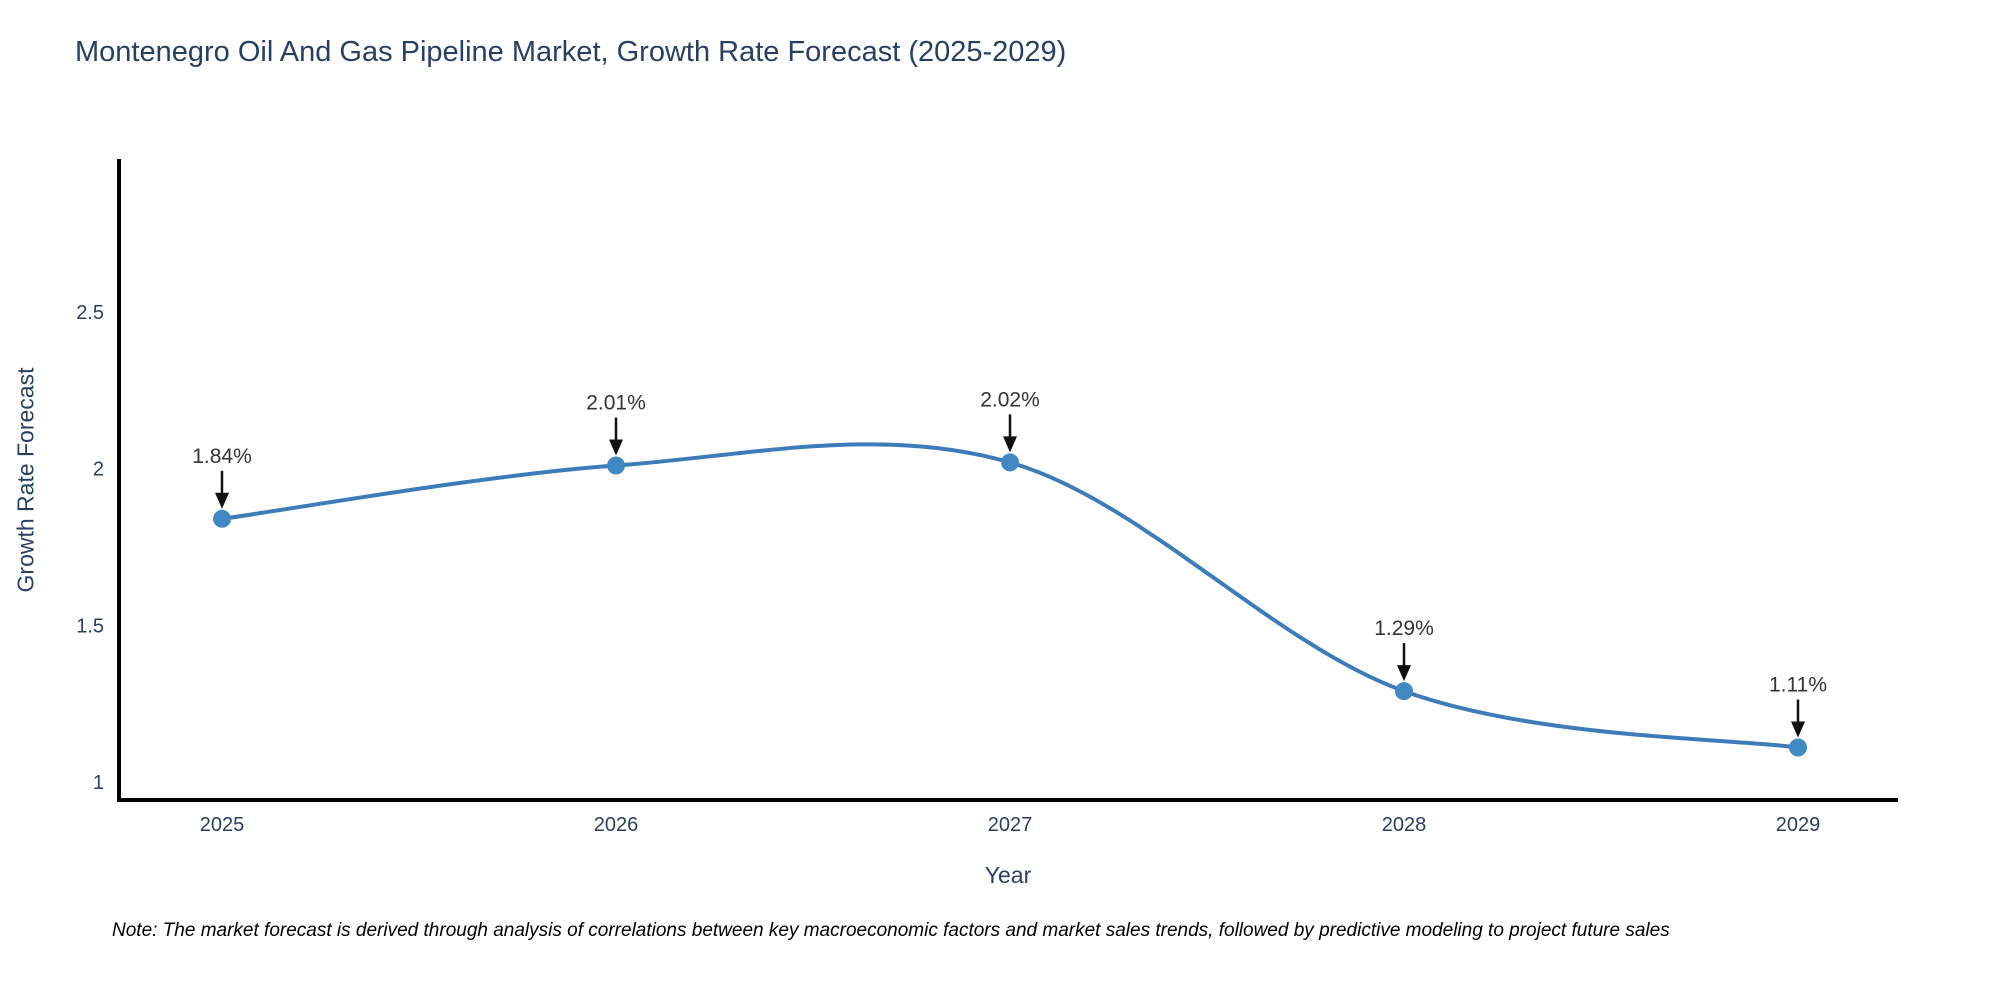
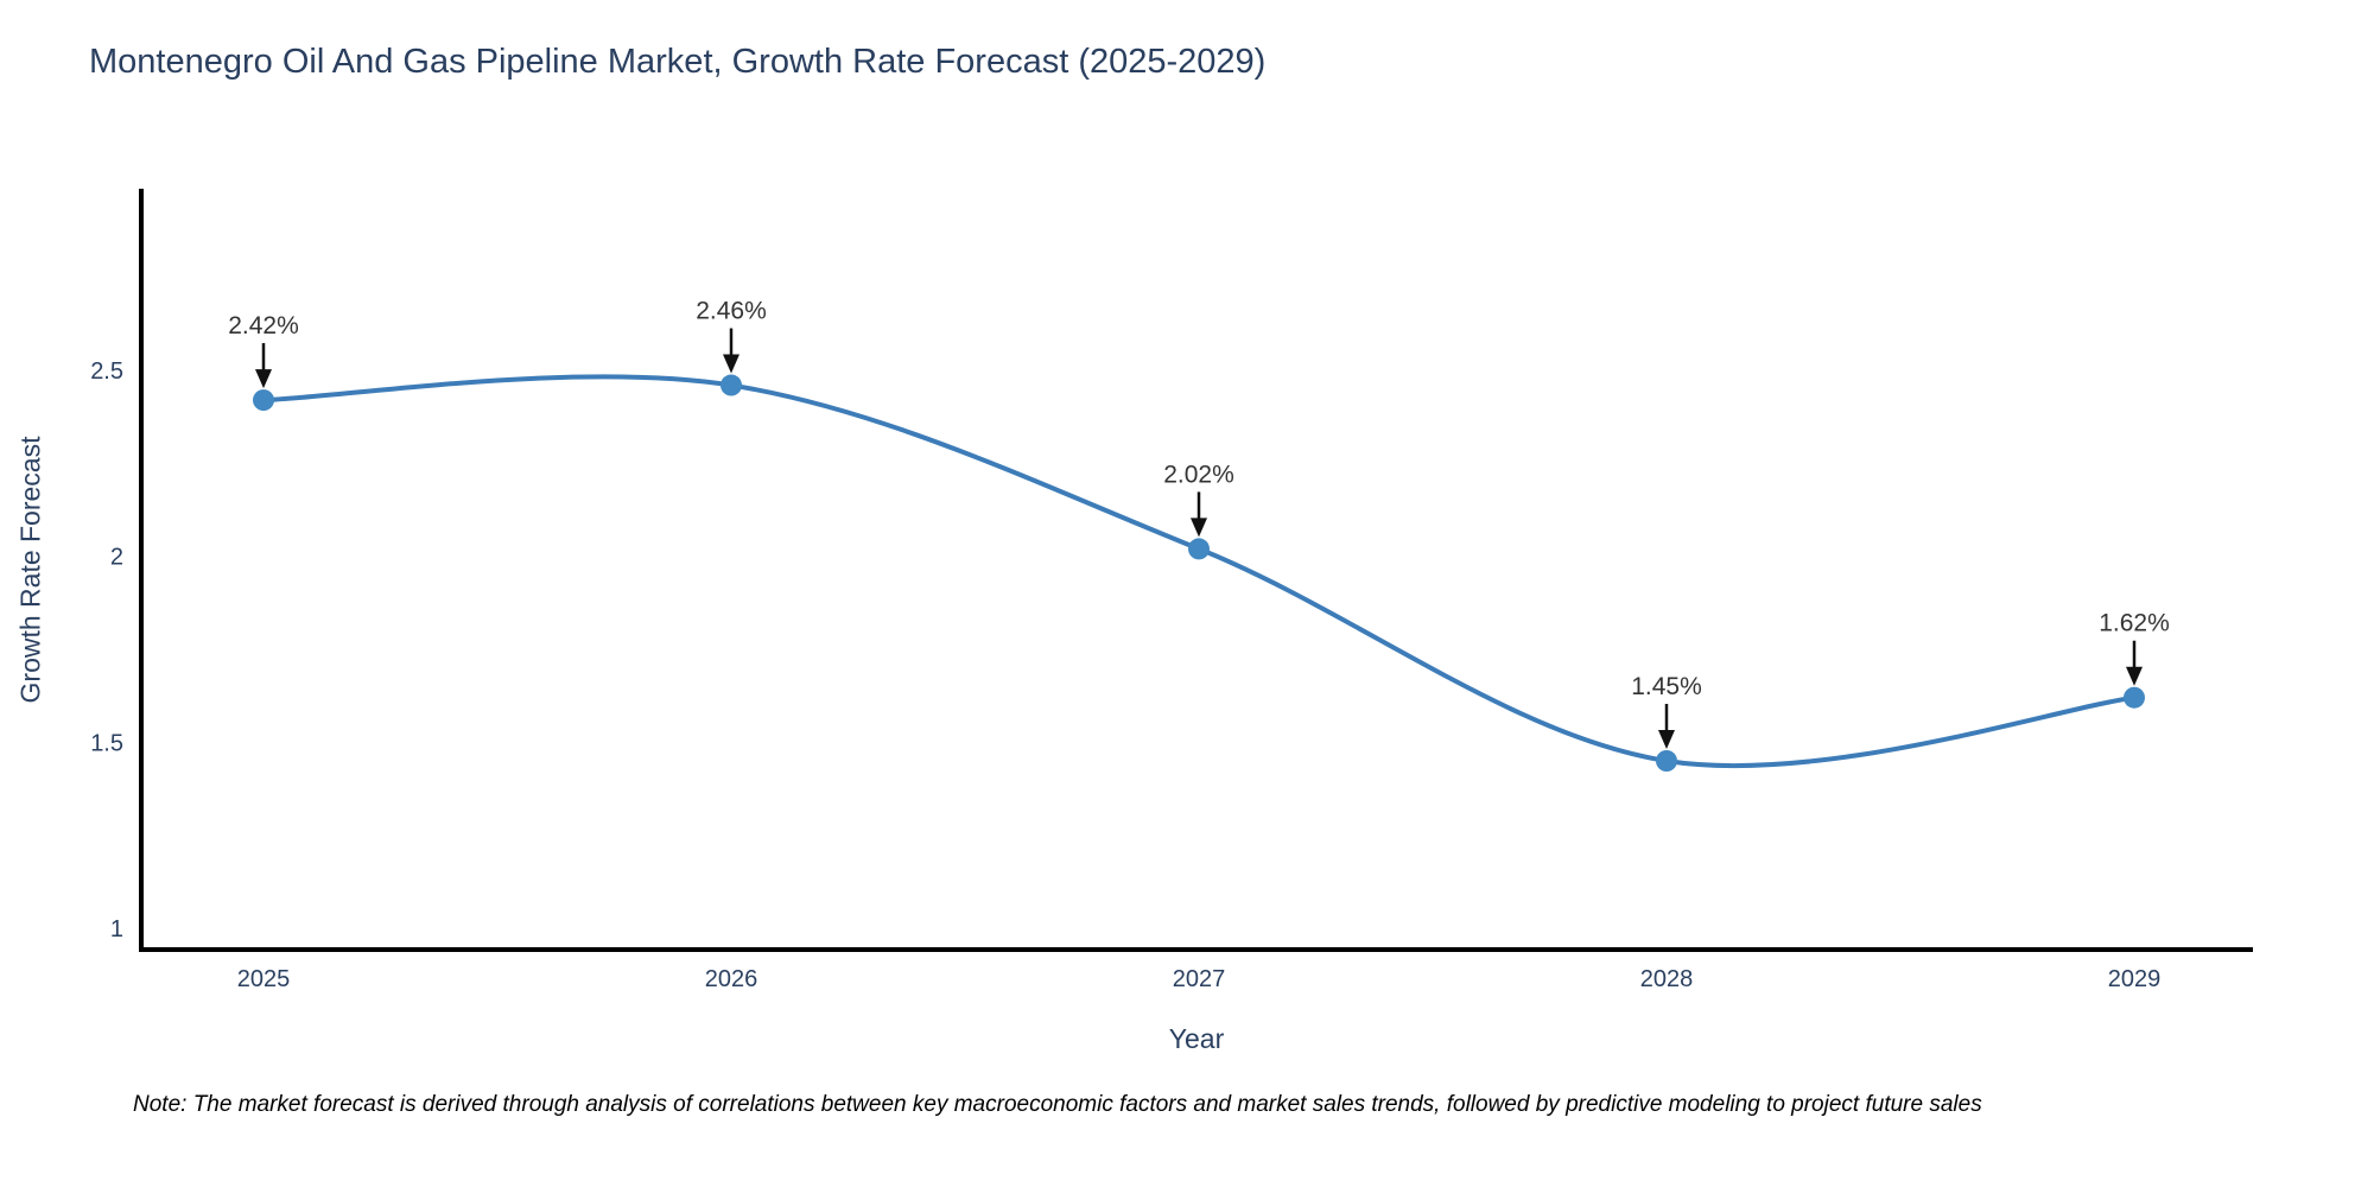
2025: 1.84% -> 2.42%
2026: 2.01% -> 2.46%
2028: 1.29% -> 1.45%
2029: 1.11% -> 1.62%
